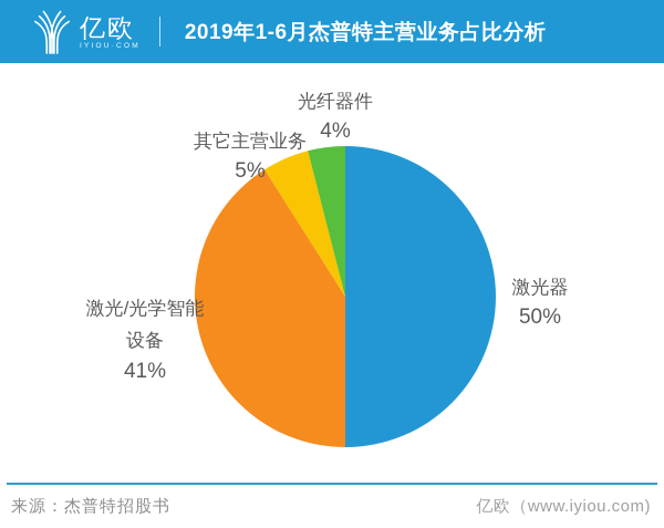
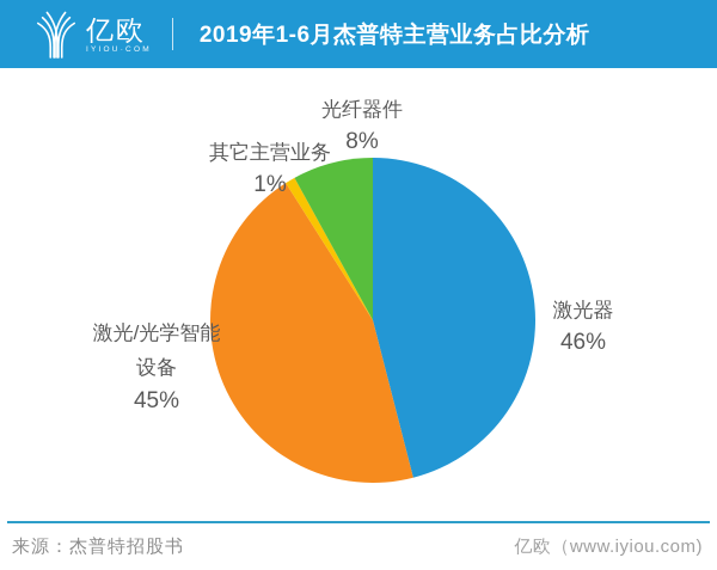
激光器: 50% -> 46%
激光/光学智能设备: 41% -> 45%
其它主营业务: 5% -> 1%
光纤器件: 4% -> 8%
